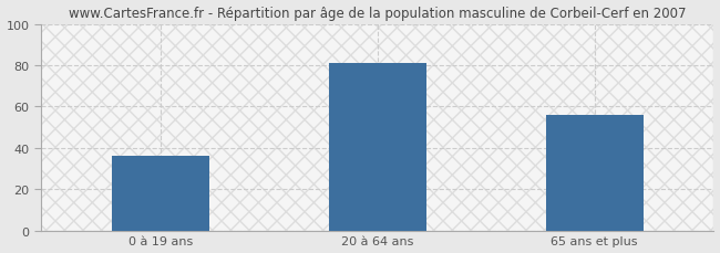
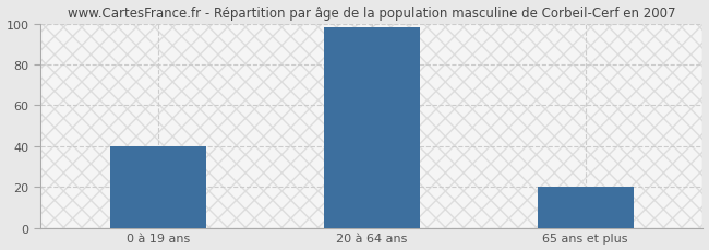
0 à 19 ans: 36 -> 40
20 à 64 ans: 81 -> 98
65 ans et plus: 56 -> 20
